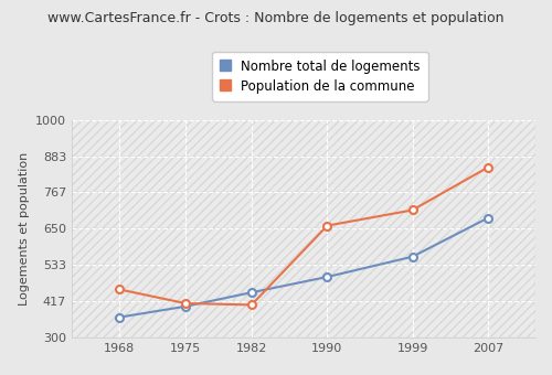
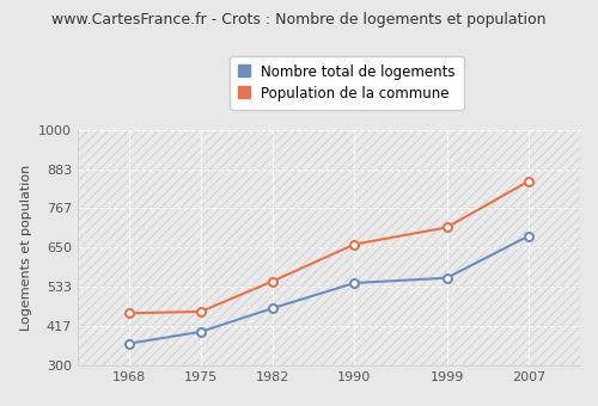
Population de la commune/1975: 410 -> 460
Nombre total de logements/1982: 445 -> 470
Population de la commune/1982: 405 -> 550
Nombre total de logements/1990: 495 -> 545
